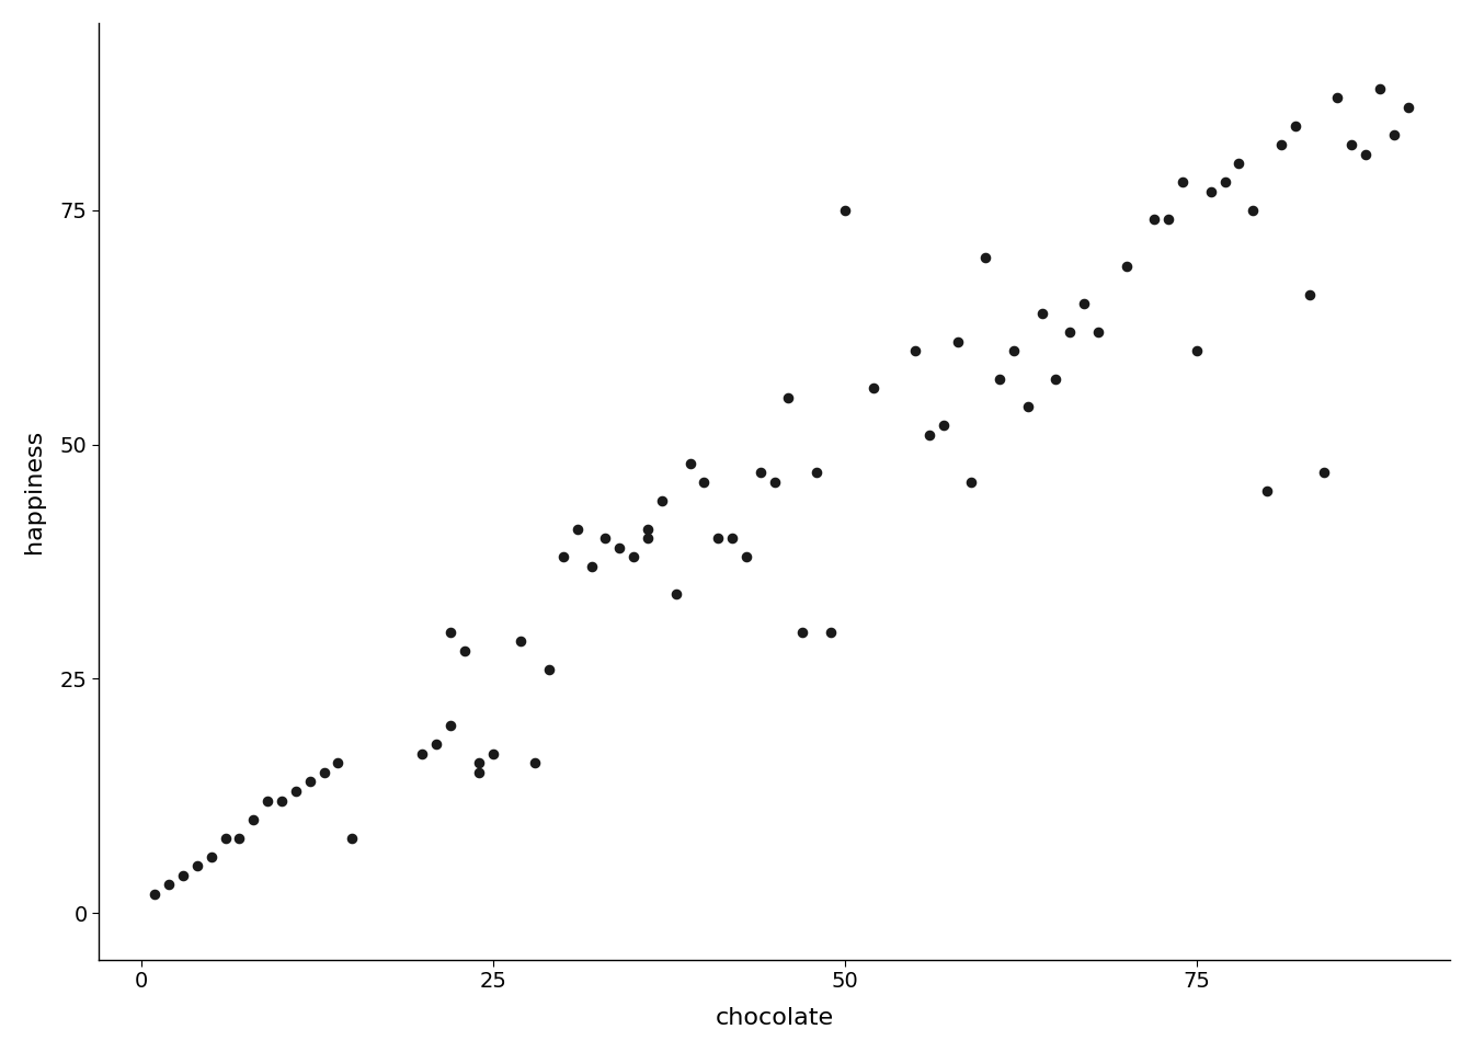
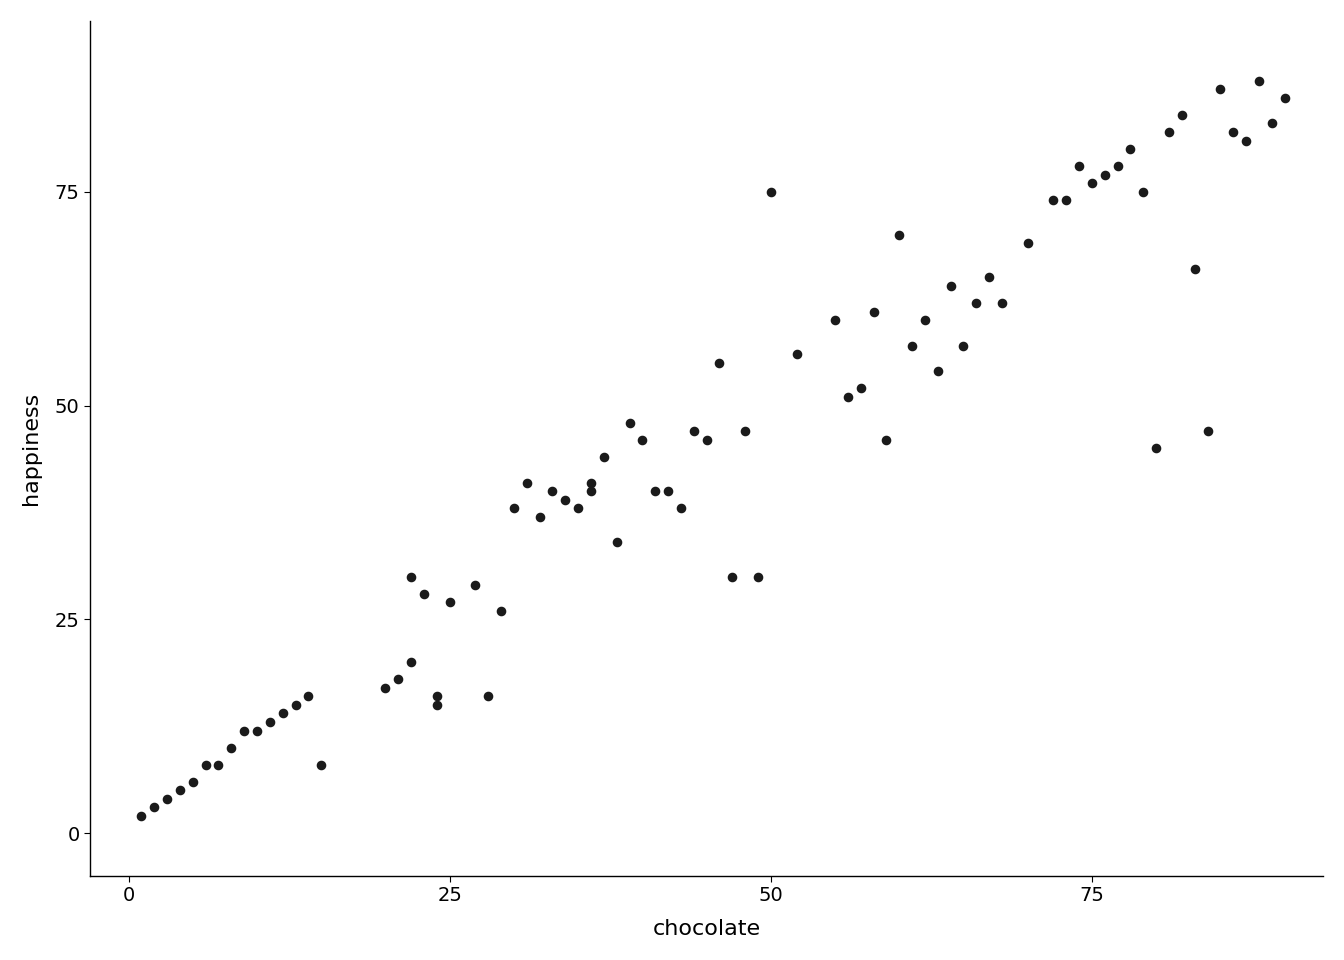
25: 17 -> 27
75: 60 -> 76
